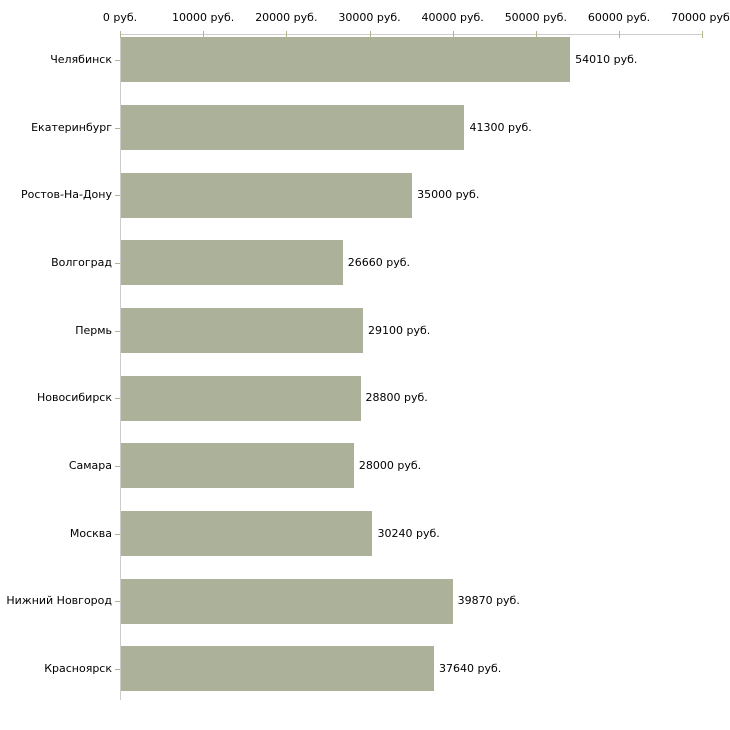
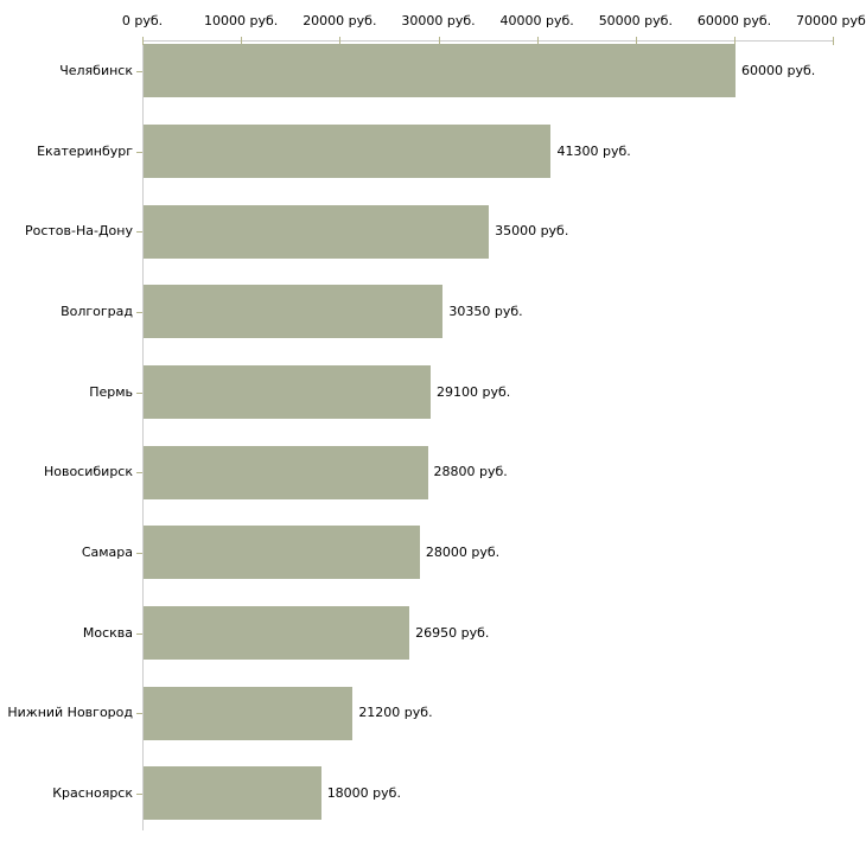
Челябинск: 54010 -> 60000
Волгоград: 26660 -> 30350
Москва: 30240 -> 26950
Нижний Новгород: 39870 -> 21200
Красноярск: 37640 -> 18000
